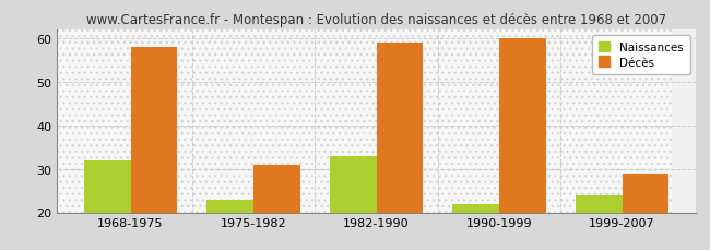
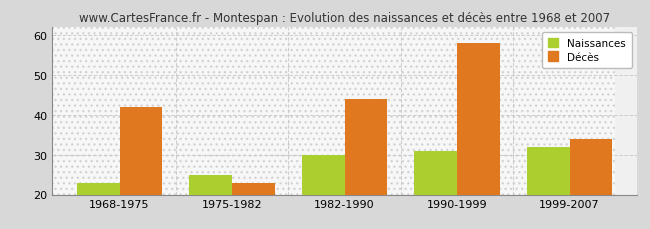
Naissances/1968-1975: 32 -> 23
Décès/1968-1975: 58 -> 42
Naissances/1975-1982: 23 -> 25
Décès/1975-1982: 31 -> 23
Naissances/1982-1990: 33 -> 30
Décès/1982-1990: 59 -> 44
Naissances/1990-1999: 22 -> 31
Décès/1990-1999: 60 -> 58
Naissances/1999-2007: 24 -> 32
Décès/1999-2007: 29 -> 34
